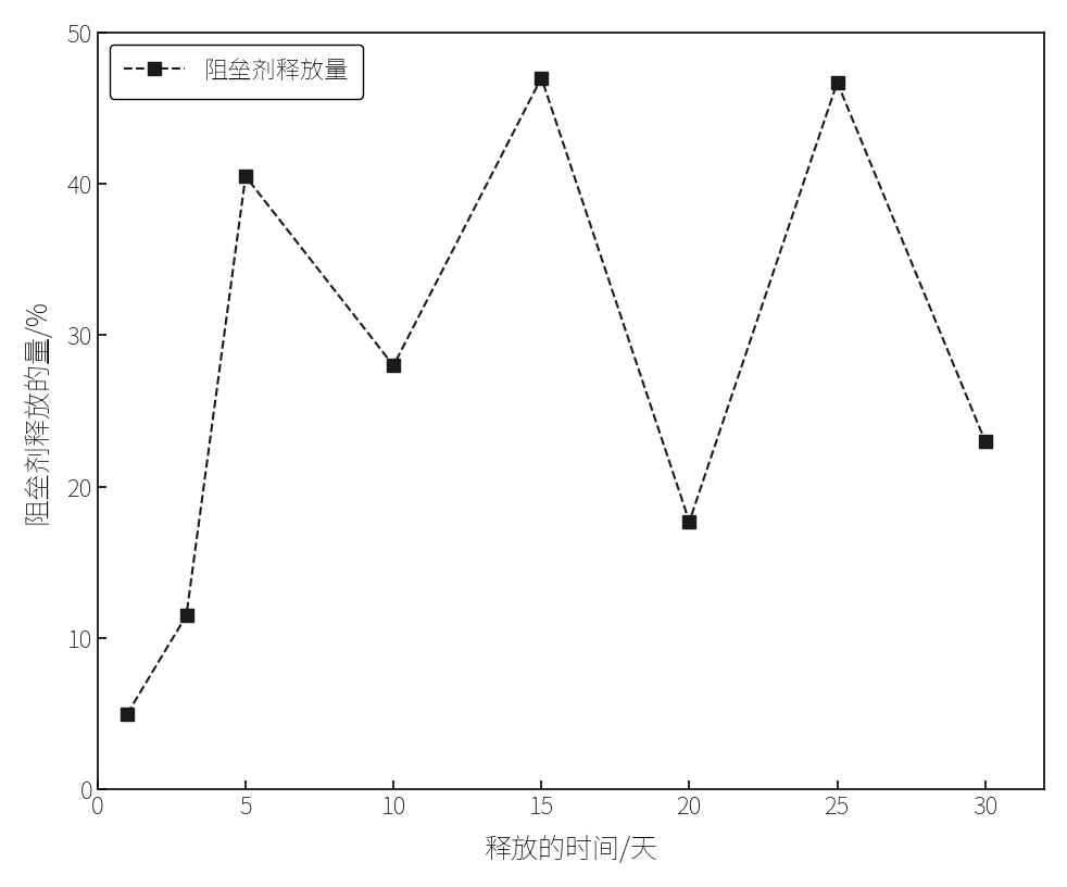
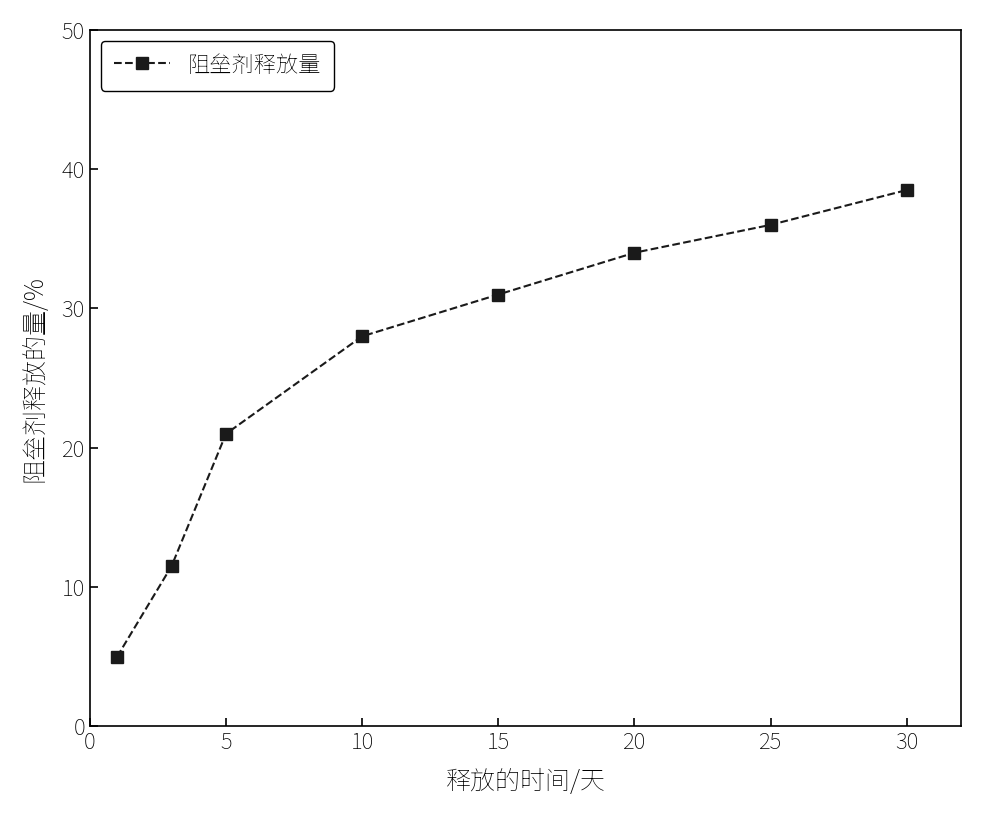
5: 40.5 -> 21.0
15: 47.0 -> 31.0
20: 17.7 -> 34.0
25: 46.7 -> 36.0
30: 23.0 -> 38.5
